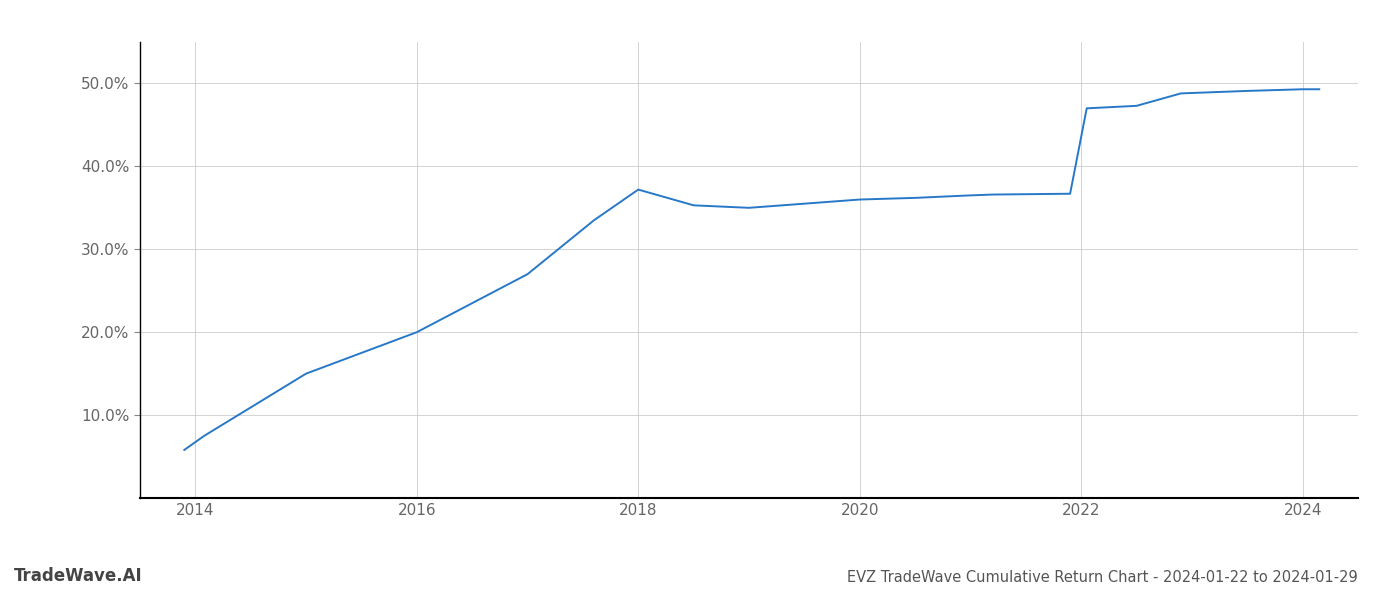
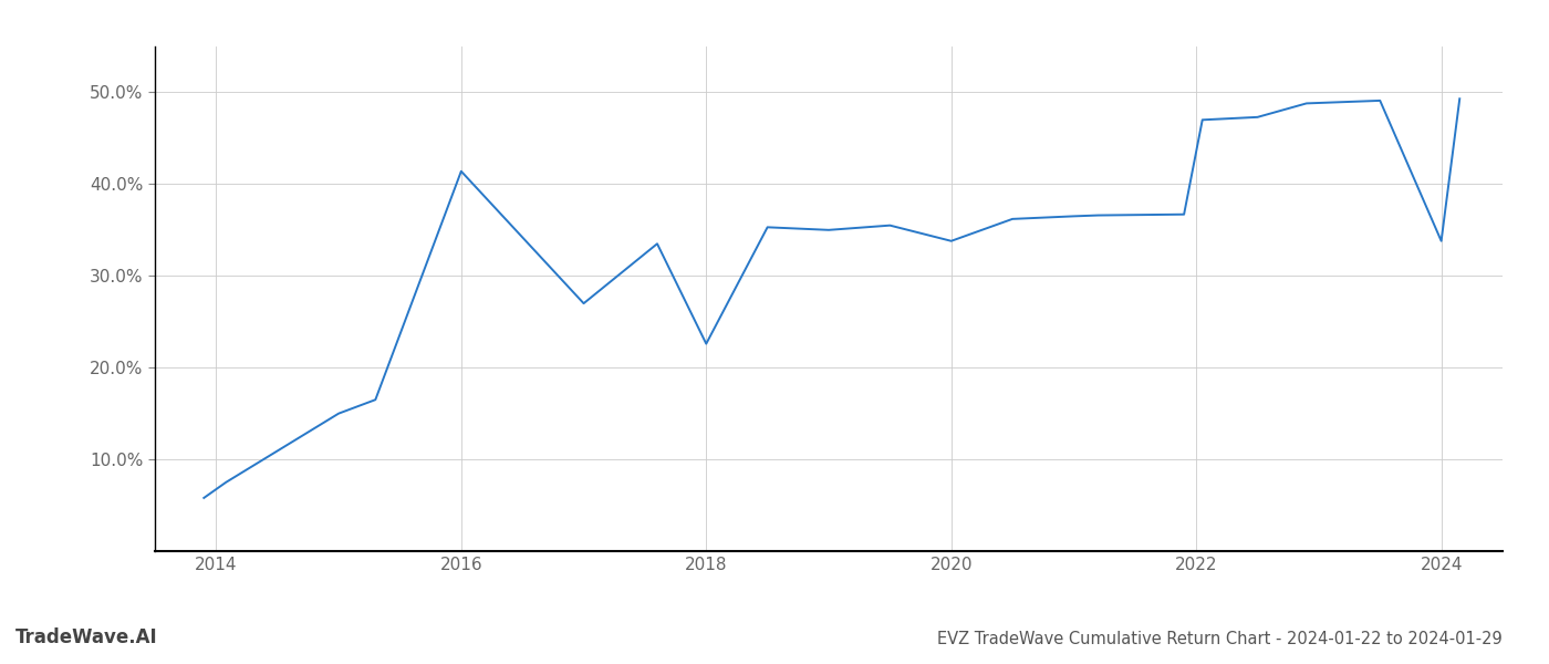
2016: 20.0% -> 41.4%
2018: 37.2% -> 22.6%
2020: 36.0% -> 33.8%
2024: 49.3% -> 33.8%
